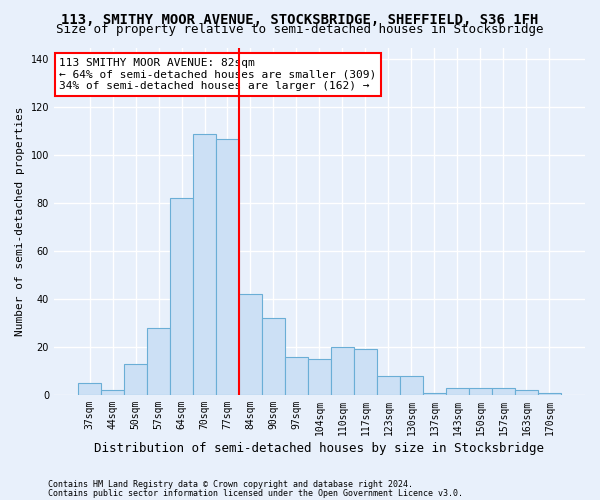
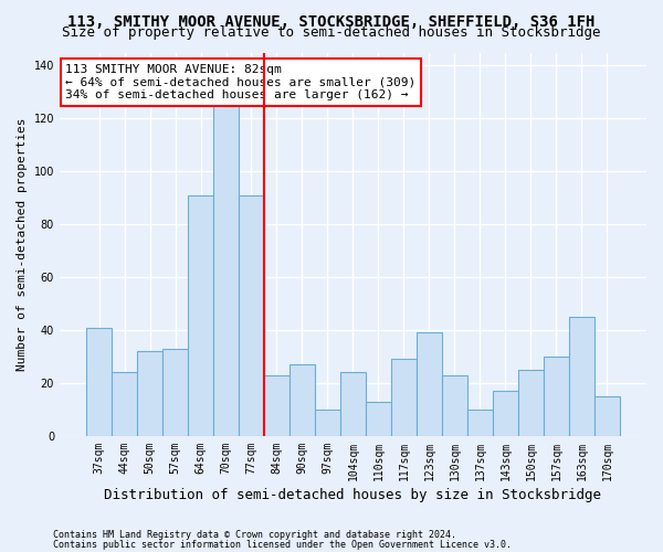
37sqm: 5 -> 41
44sqm: 2 -> 24
50sqm: 13 -> 32
57sqm: 28 -> 33
64sqm: 82 -> 91
70sqm: 109 -> 126
77sqm: 107 -> 91
84sqm: 42 -> 23
90sqm: 32 -> 27
97sqm: 16 -> 10
104sqm: 15 -> 24
110sqm: 20 -> 13
117sqm: 19 -> 29
123sqm: 8 -> 39
130sqm: 8 -> 23
137sqm: 1 -> 10
143sqm: 3 -> 17
150sqm: 3 -> 25
157sqm: 3 -> 30
163sqm: 2 -> 45
170sqm: 1 -> 15
